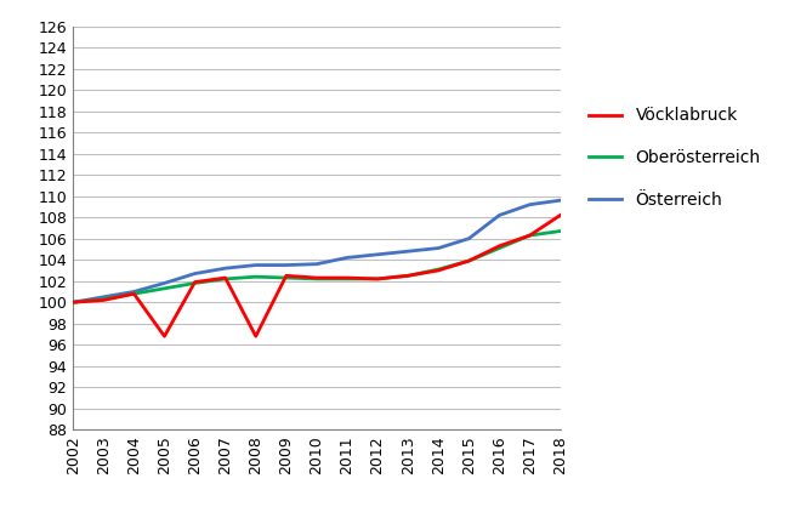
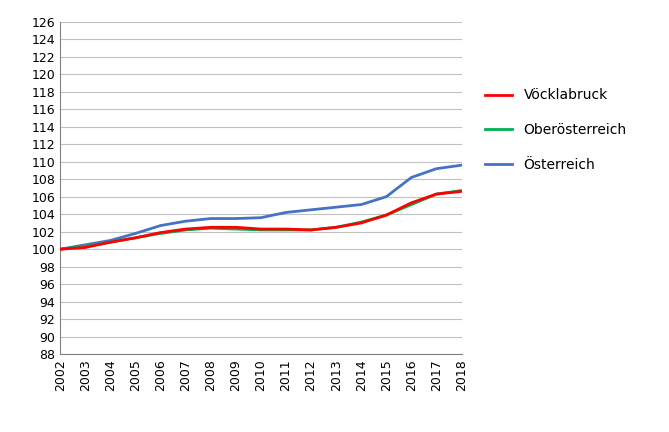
Vöcklabruck/2005: 96.8 -> 101.3
Vöcklabruck/2008: 96.8 -> 102.5
Vöcklabruck/2018: 108.2 -> 106.6
